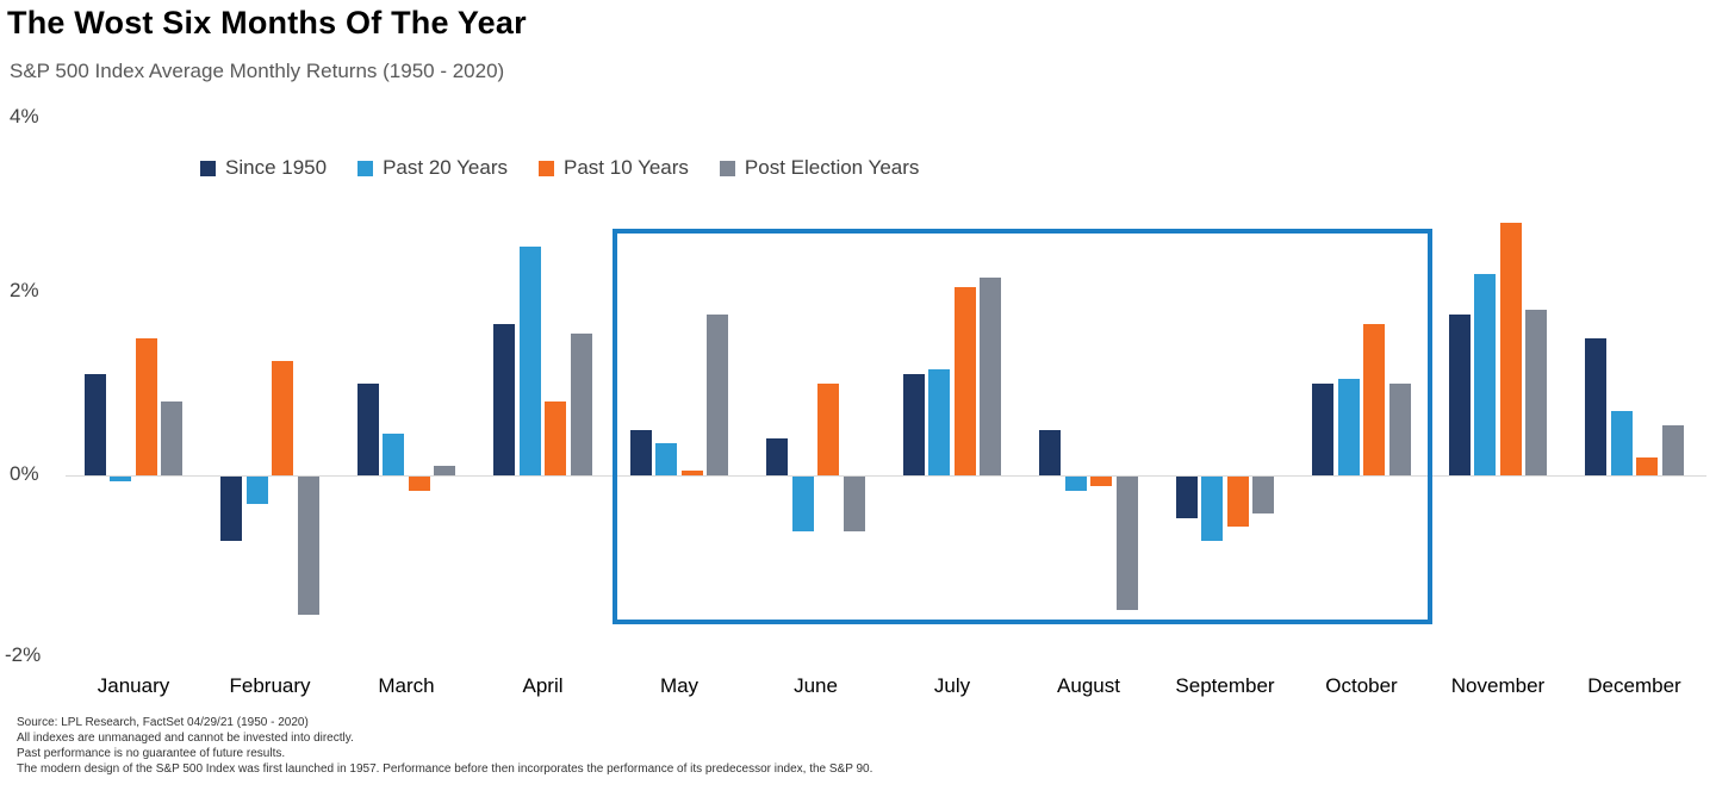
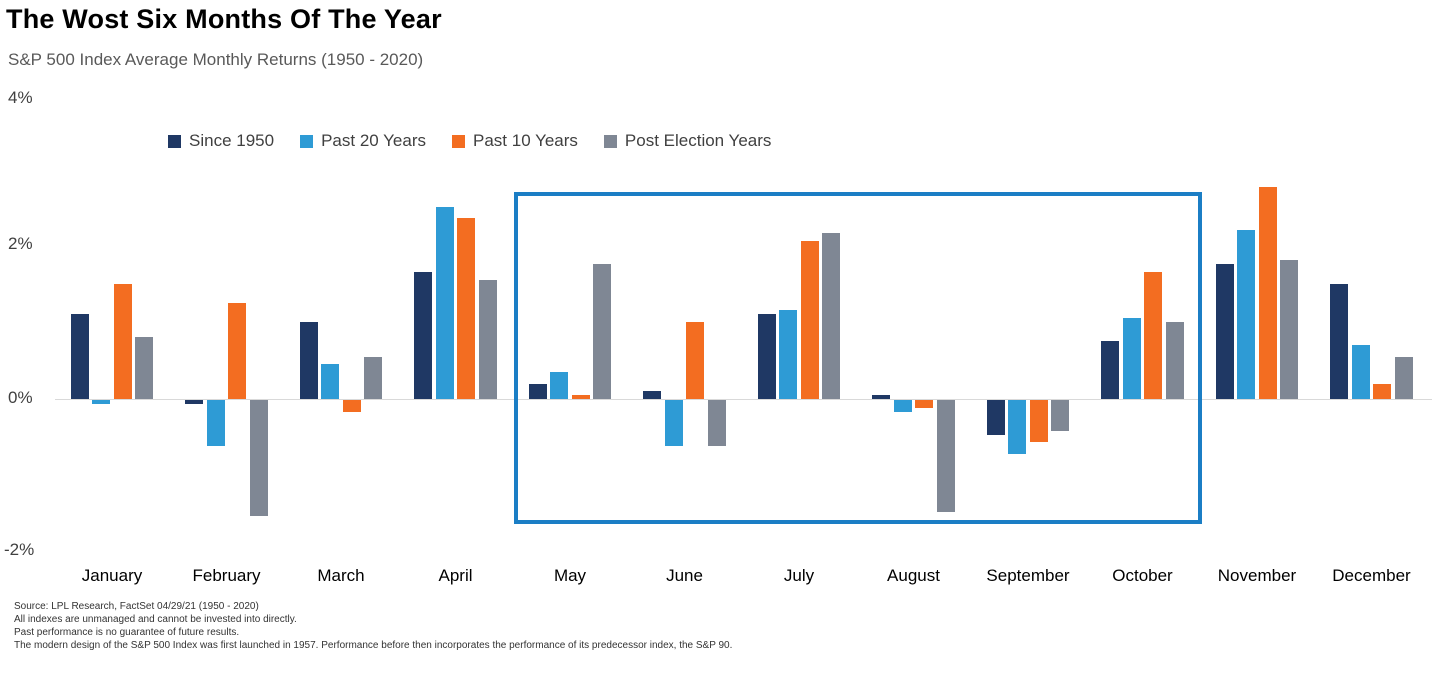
Since 1950/February: -0.7% -> -0.1%
Past 20 Years/February: -0.3% -> -0.6%
Post Election Years/March: 0.1% -> 0.6%
Past 10 Years/April: 0.8% -> 2.4%
Since 1950/May: 0.5% -> 0.2%
Since 1950/June: 0.4% -> 0.1%
Since 1950/August: 0.5% -> 0.1%
Since 1950/October: 1.0% -> 0.8%
